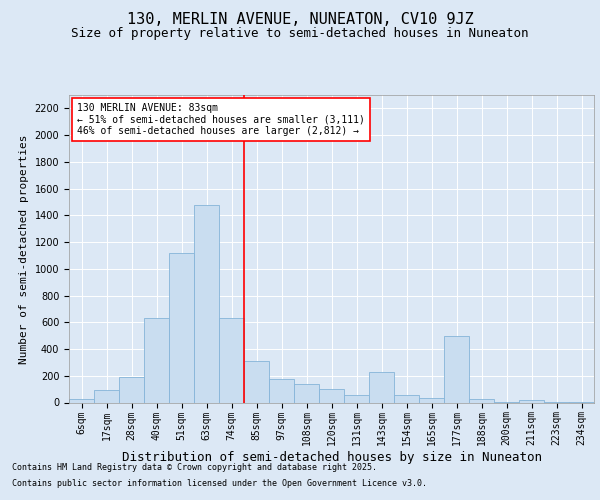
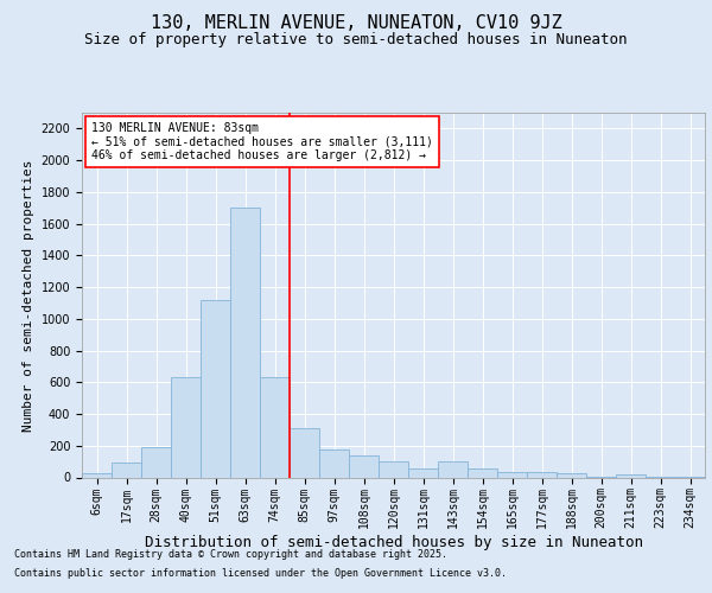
63sqm: 1480 -> 1700
143sqm: 230 -> 100
177sqm: 500 -> 30
